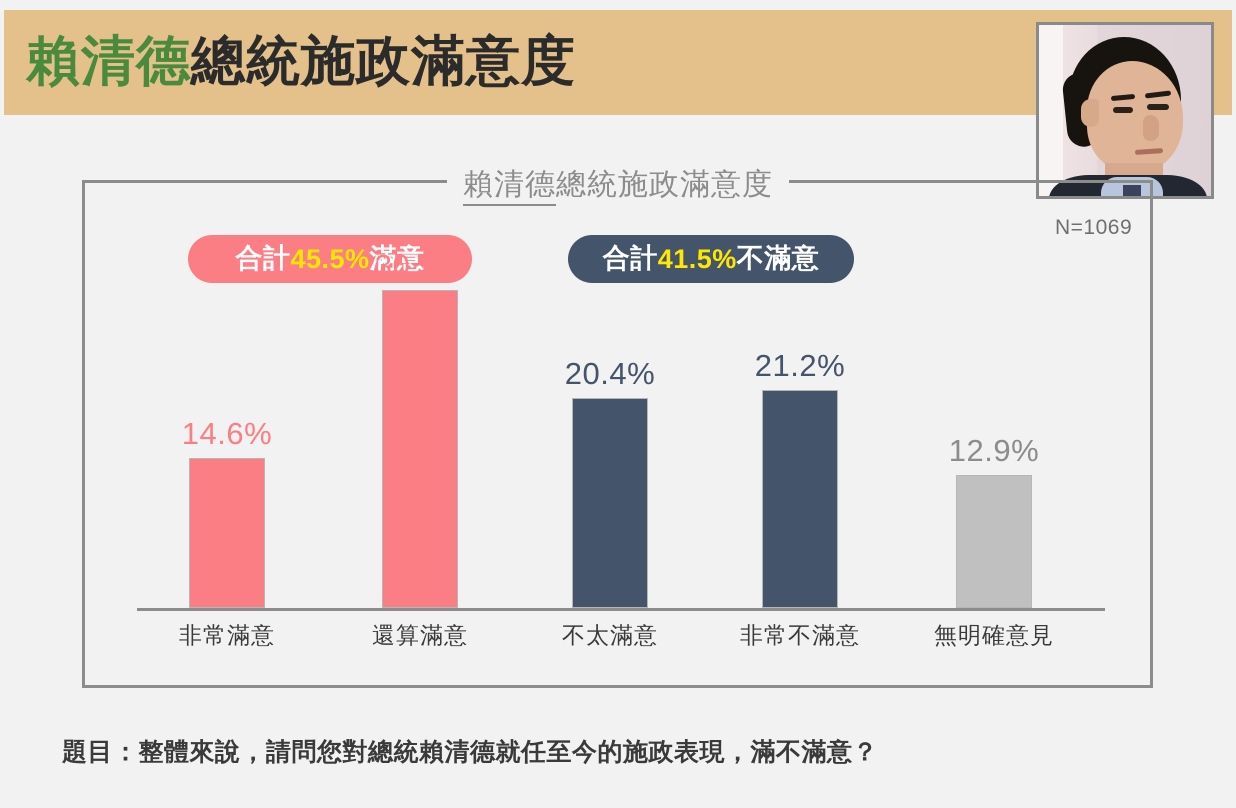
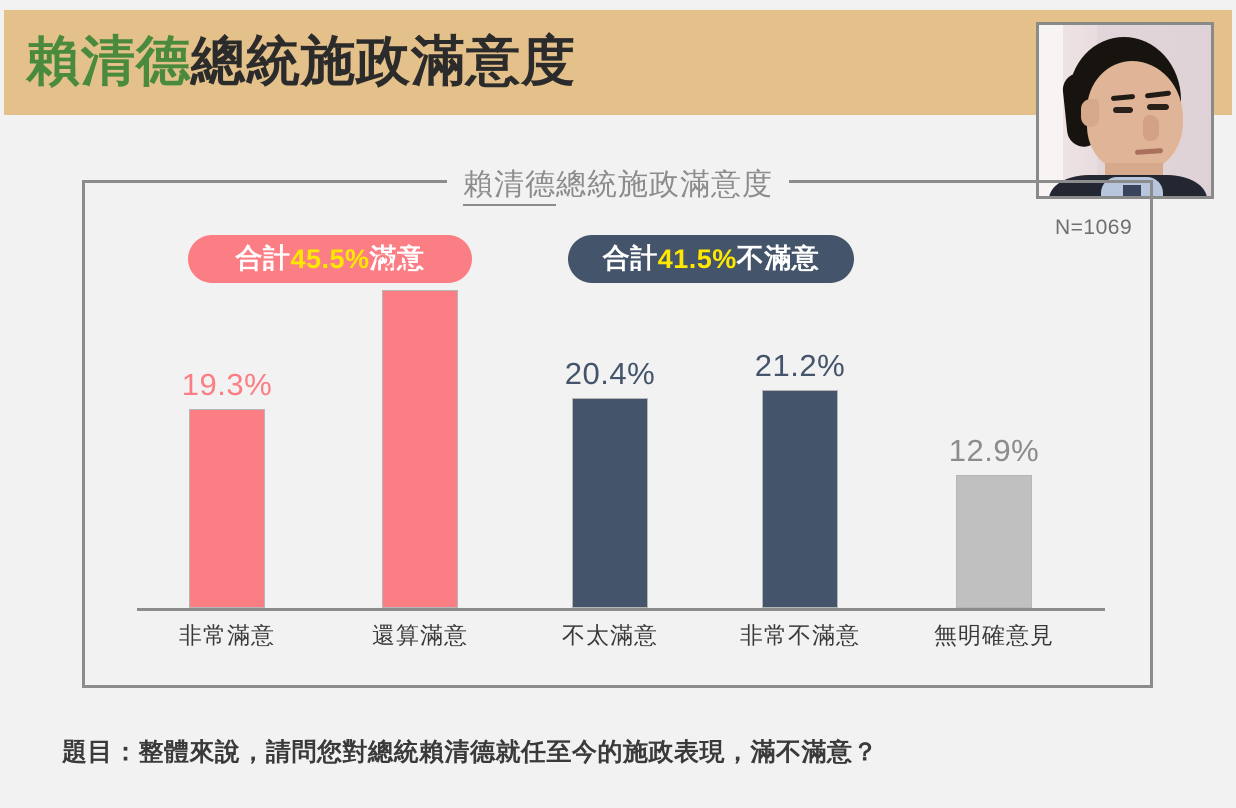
非常滿意: 14.6% -> 19.3%
